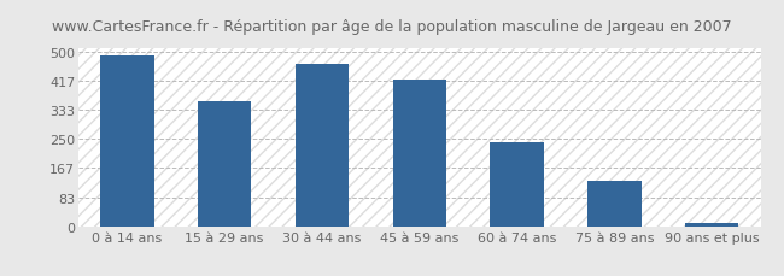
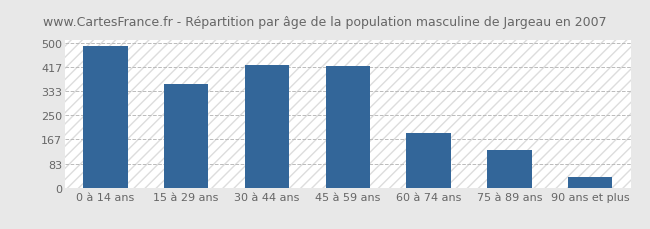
30 à 44 ans: 468 -> 425
60 à 74 ans: 240 -> 190
90 ans et plus: 10 -> 35
